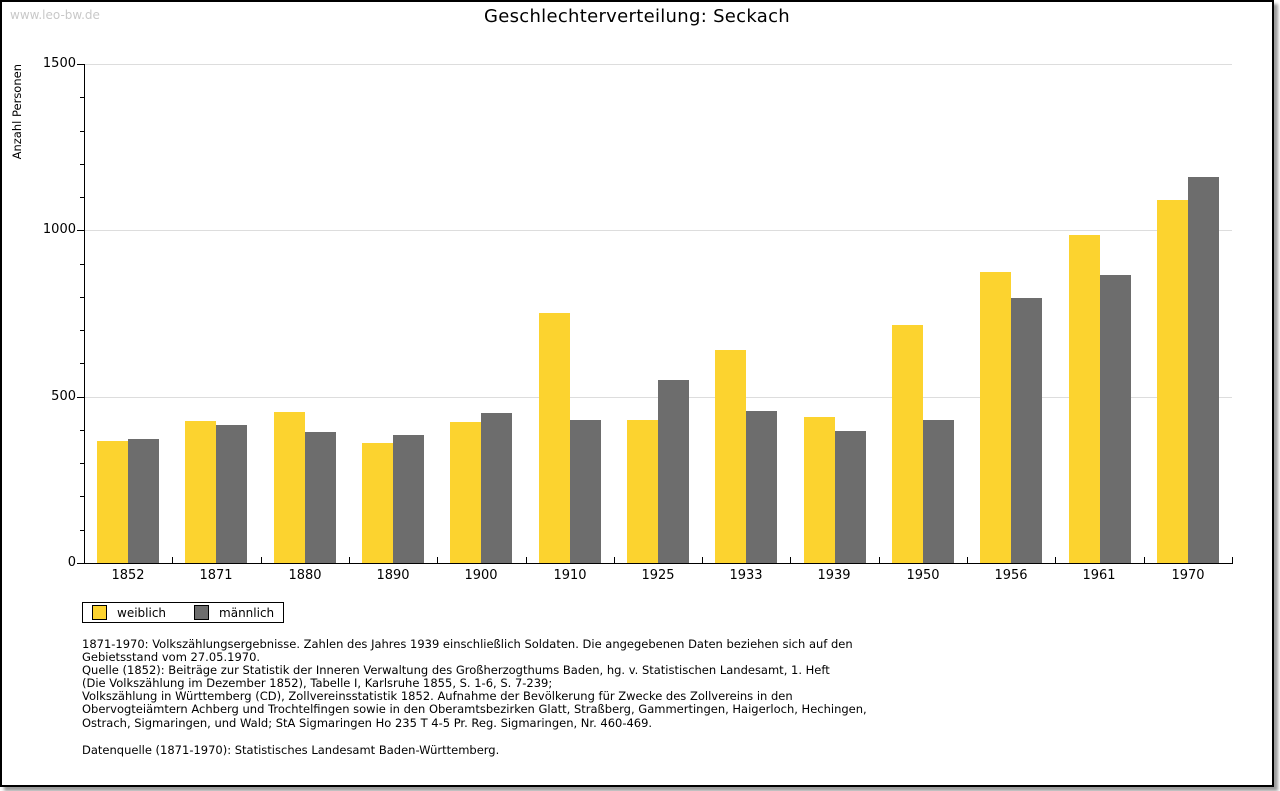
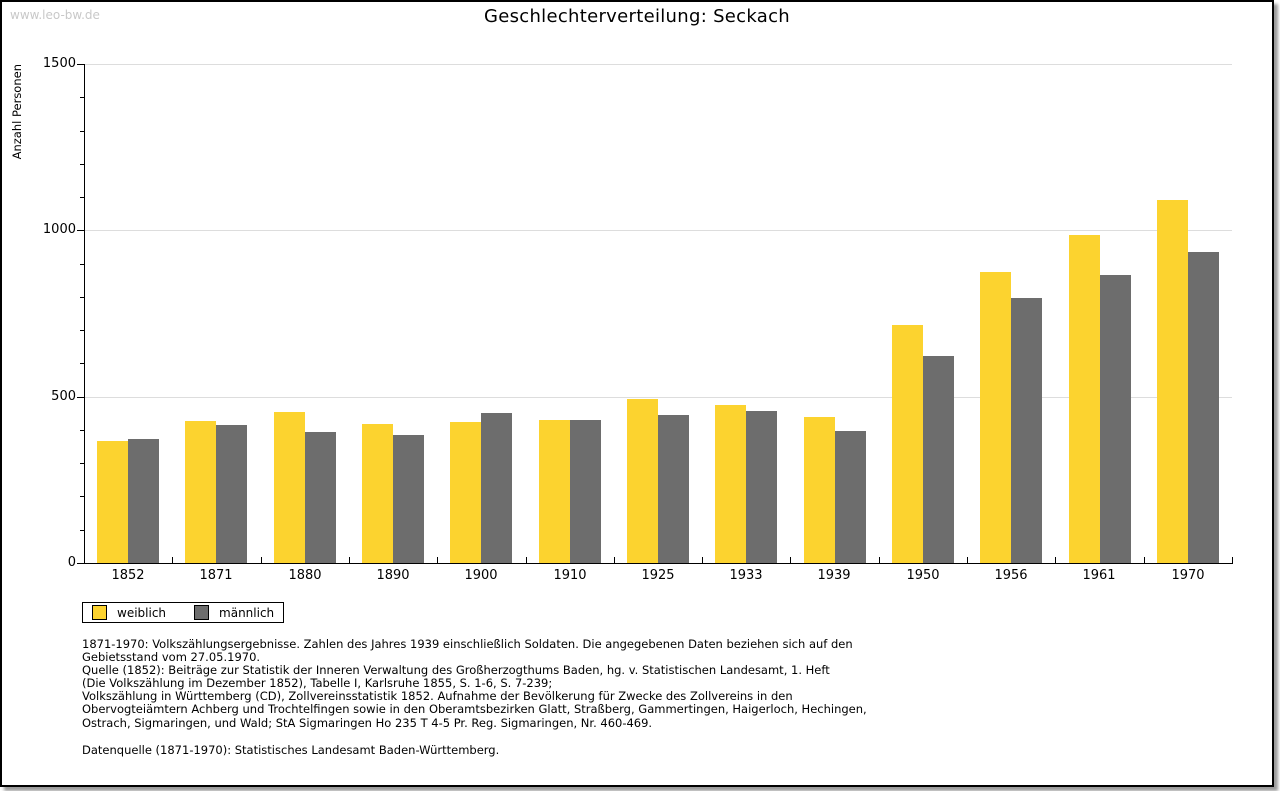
weiblich/1890: 360 -> 420
weiblich/1910: 750 -> 430
weiblich/1925: 430 -> 490
männlich/1925: 550 -> 440
weiblich/1933: 640 -> 480
männlich/1950: 430 -> 620
männlich/1970: 1160 -> 930
